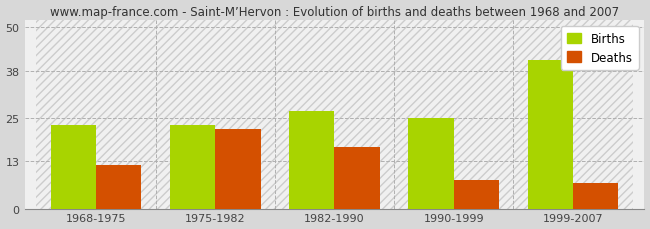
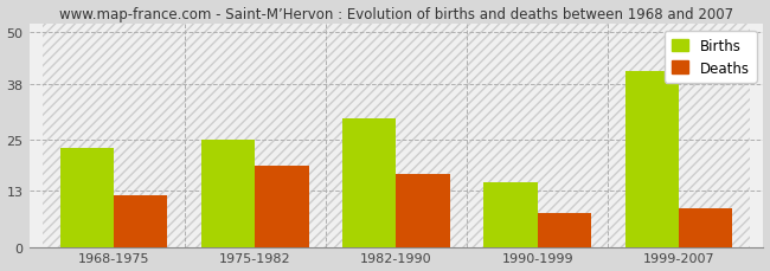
Births/1975-1982: 23 -> 25
Deaths/1975-1982: 22 -> 19
Births/1982-1990: 27 -> 30
Births/1990-1999: 25 -> 15
Deaths/1999-2007: 7 -> 9
